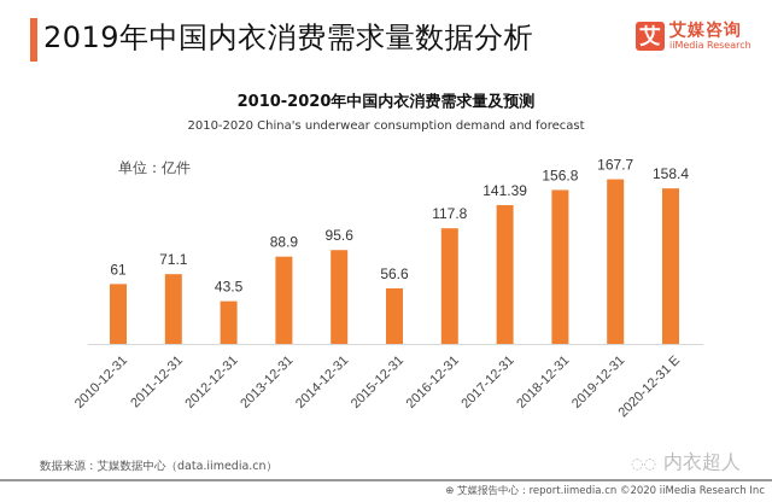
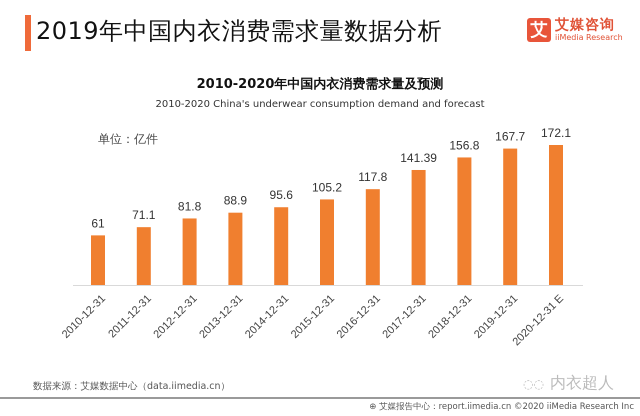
2012-12-31: 43.5 -> 81.8
2015-12-31: 56.6 -> 105.2
2020-12-31 E: 158.4 -> 172.1
